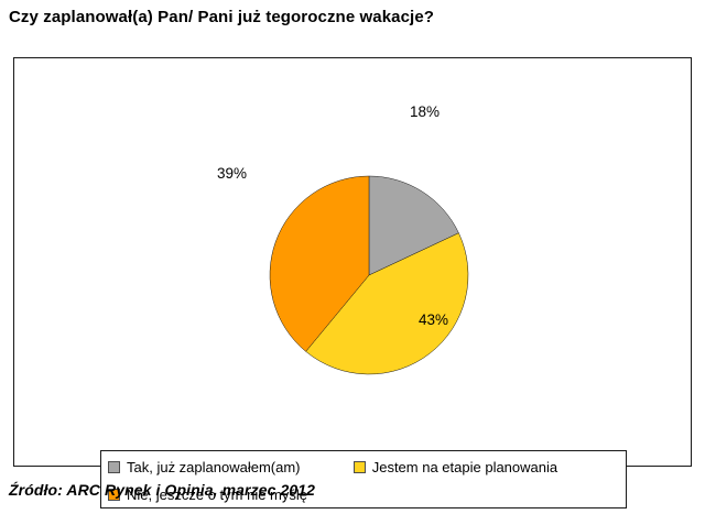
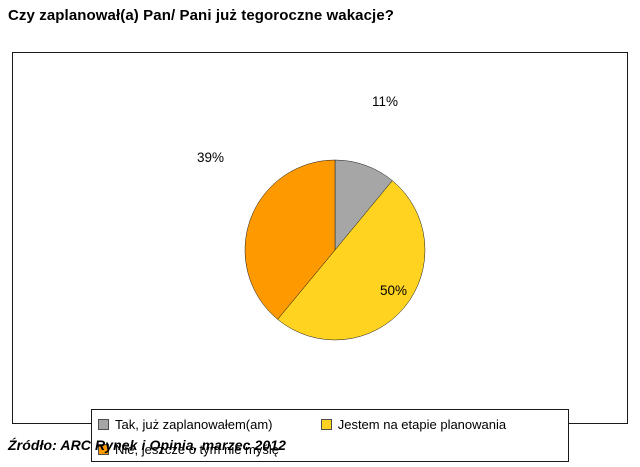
Tak, już zaplanowałem(am): 18% -> 11%
Jestem na etapie planowania: 43% -> 50%
